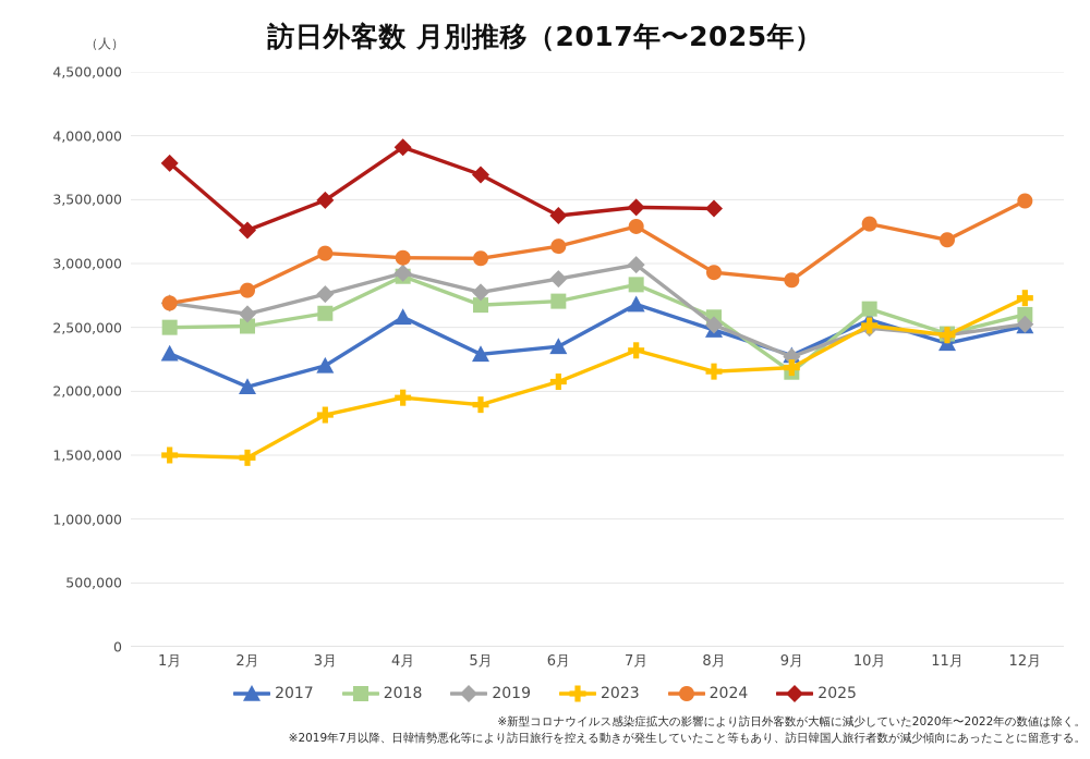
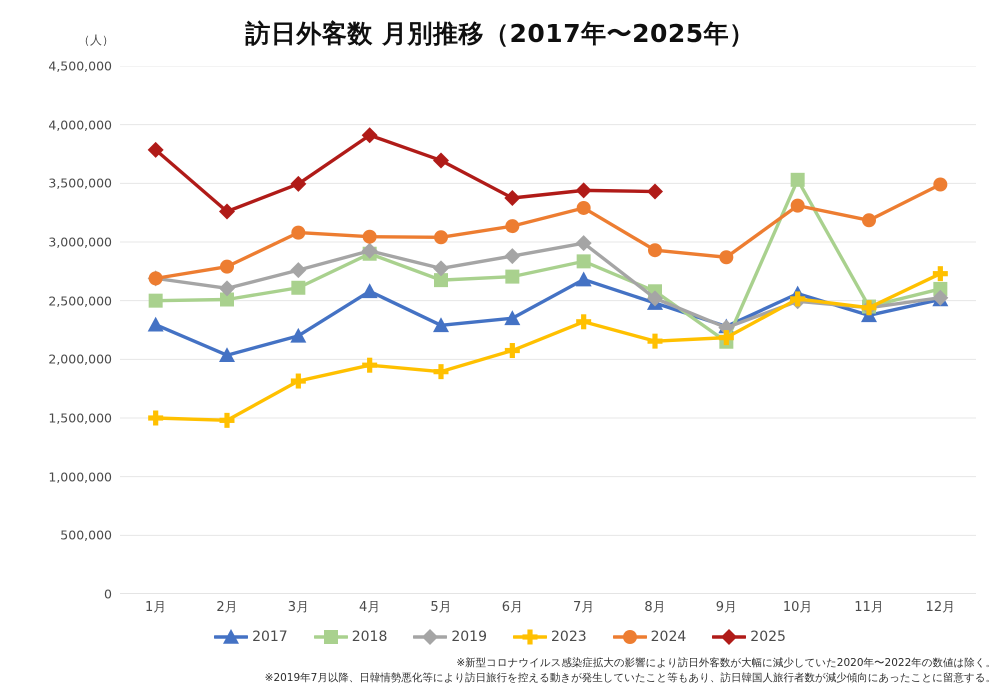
2018/10月: 2640000 -> 3530000
